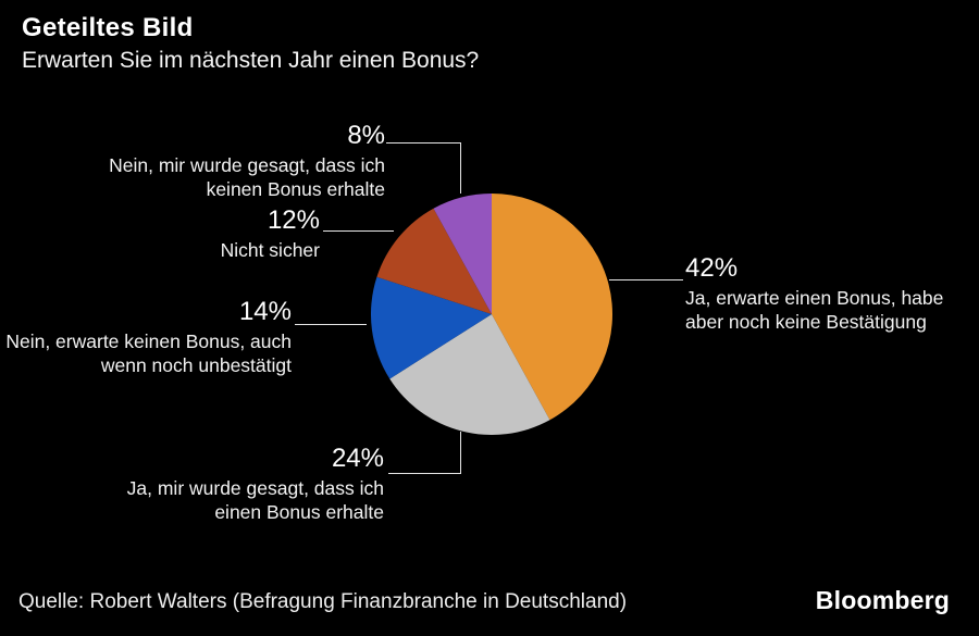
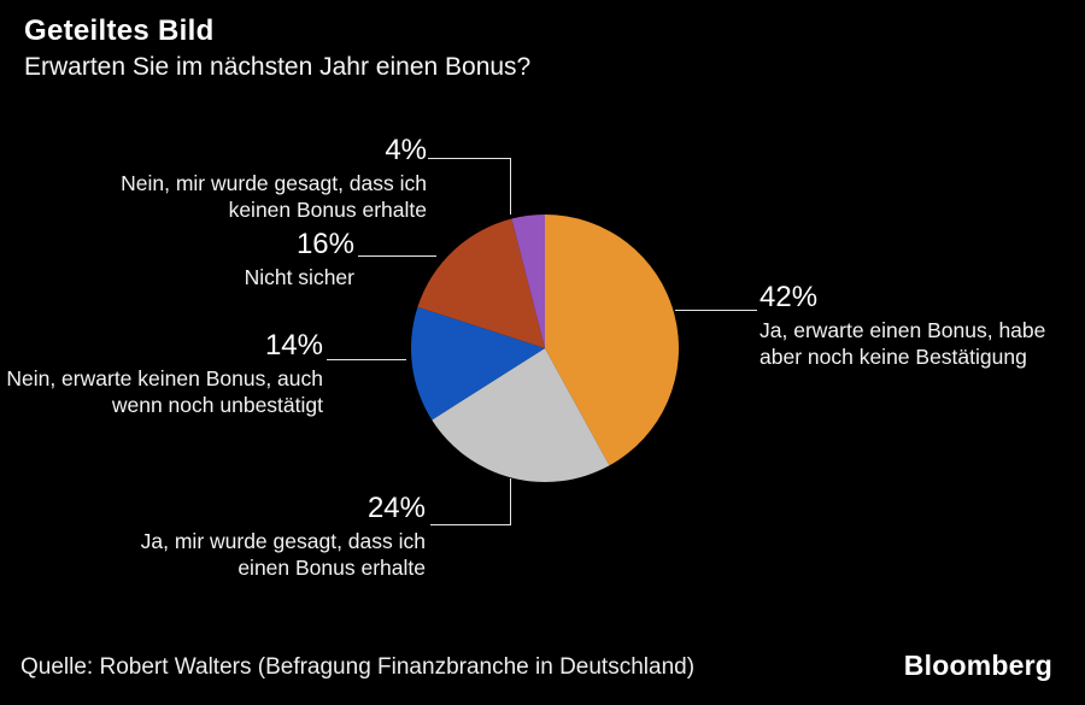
Nicht sicher: 12% -> 16%
Nein, mir wurde gesagt, dass ich keinen Bonus erhalte: 8% -> 4%
